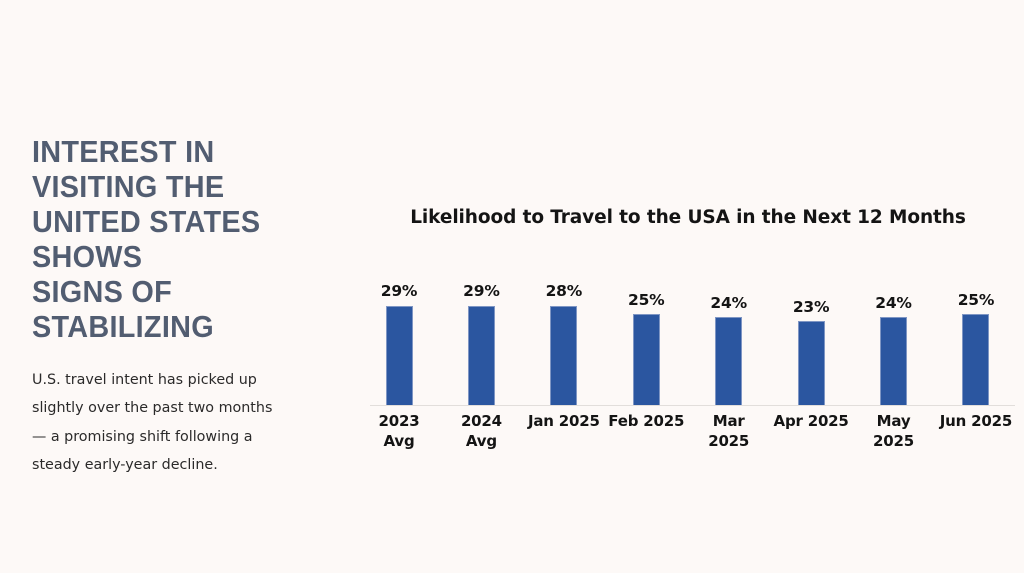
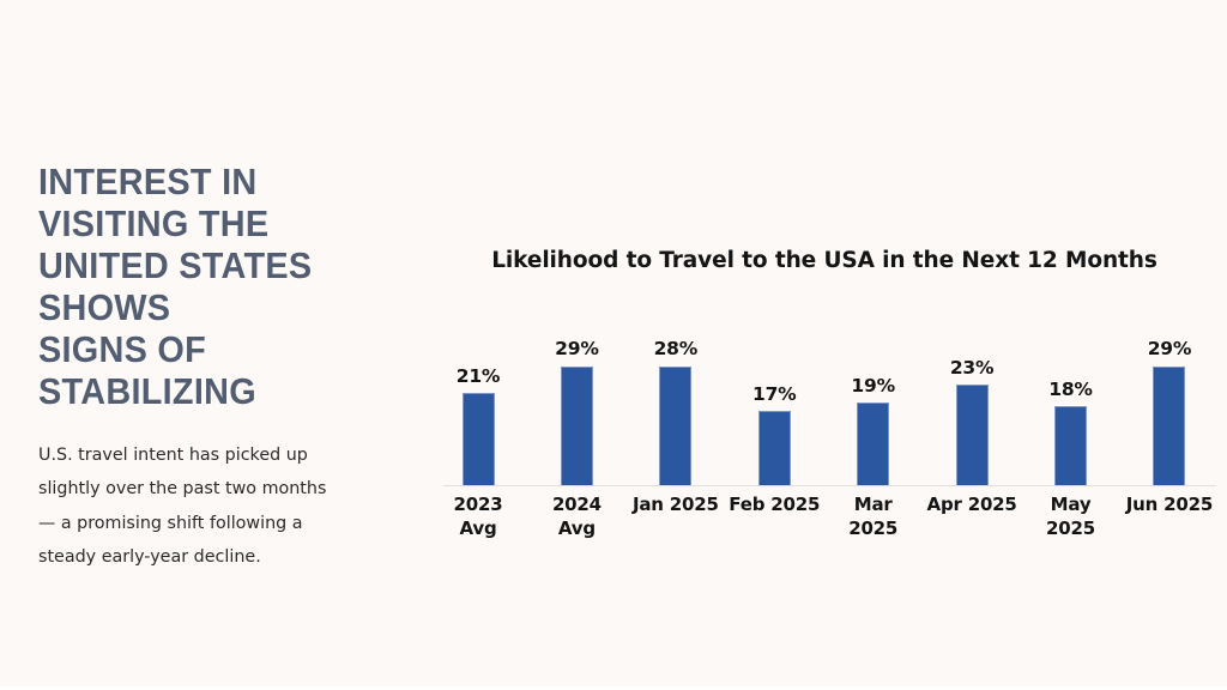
2023 Avg: 29% -> 21%
Feb 2025: 25% -> 17%
Mar 2025: 24% -> 19%
May 2025: 24% -> 18%
Jun 2025: 25% -> 29%
